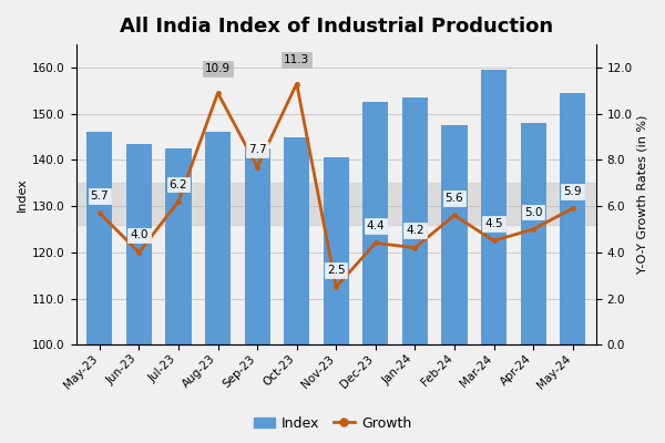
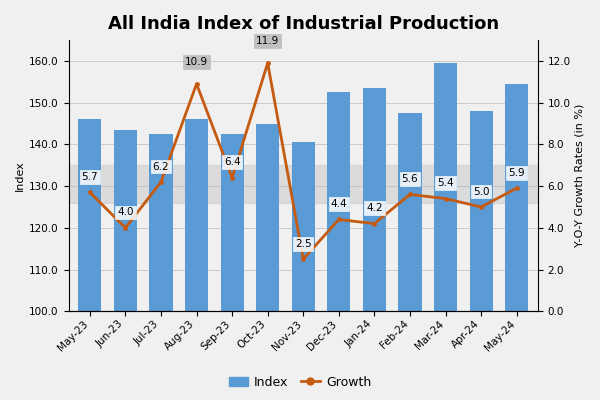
Growth/Sep-23: 7.7 -> 6.4
Growth/Oct-23: 11.3 -> 11.9
Growth/Mar-24: 4.5 -> 5.4
